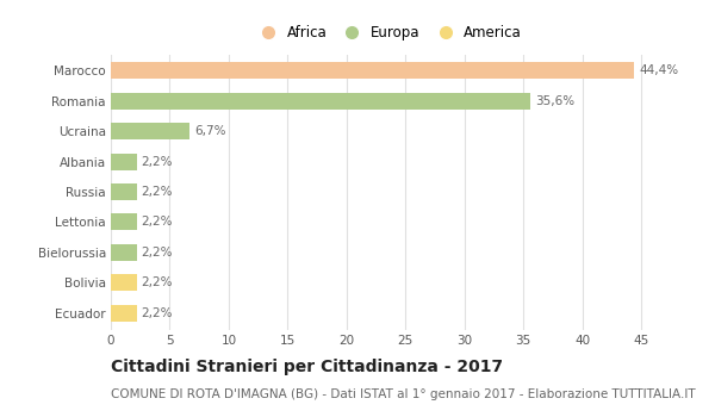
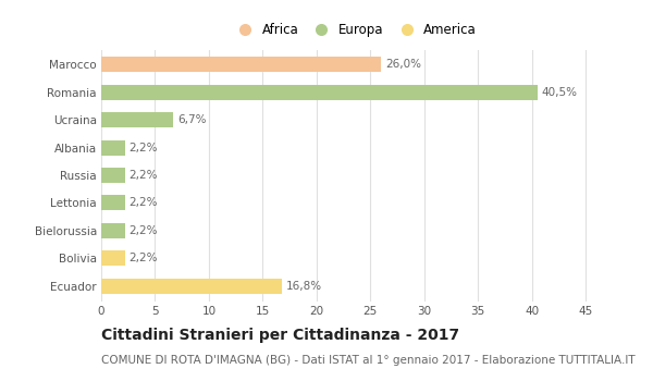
Marocco: 44,4% -> 26,0%
Romania: 35,6% -> 40,5%
Ecuador: 2,2% -> 16,8%
